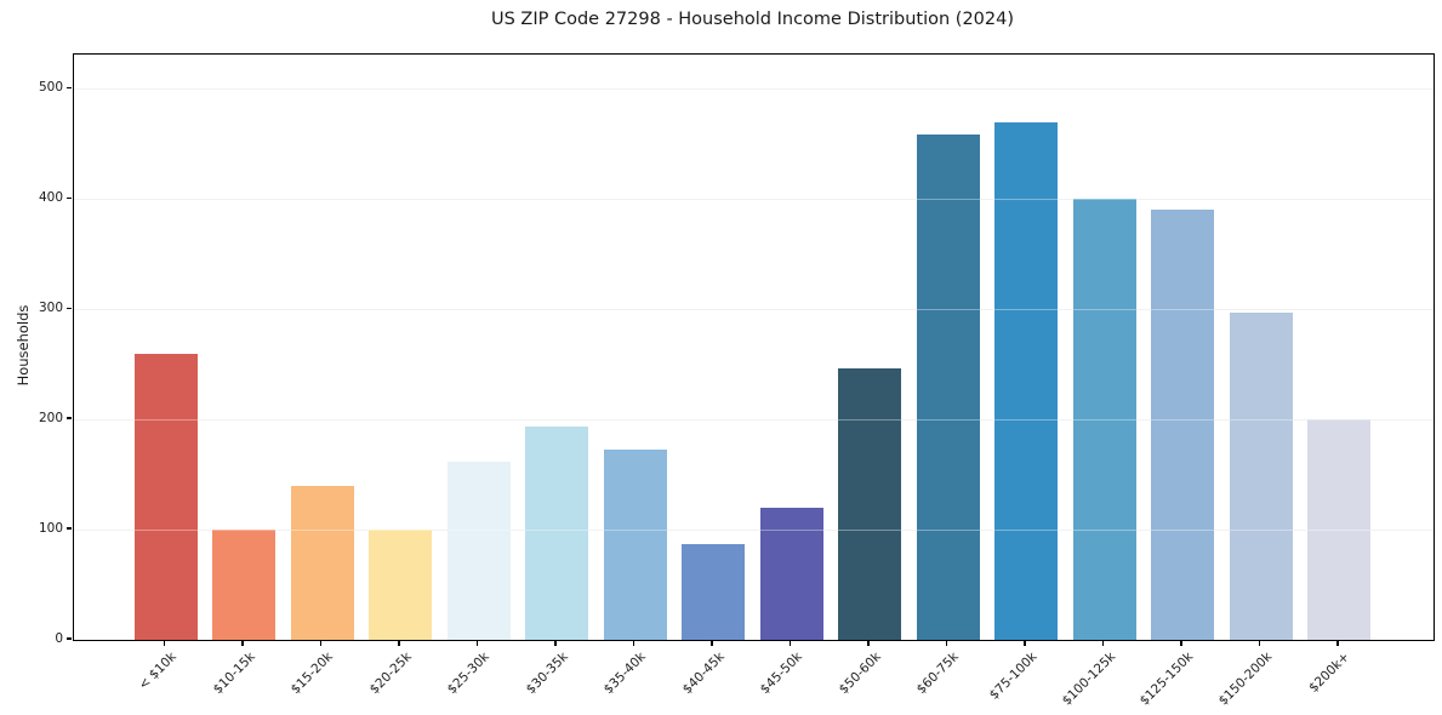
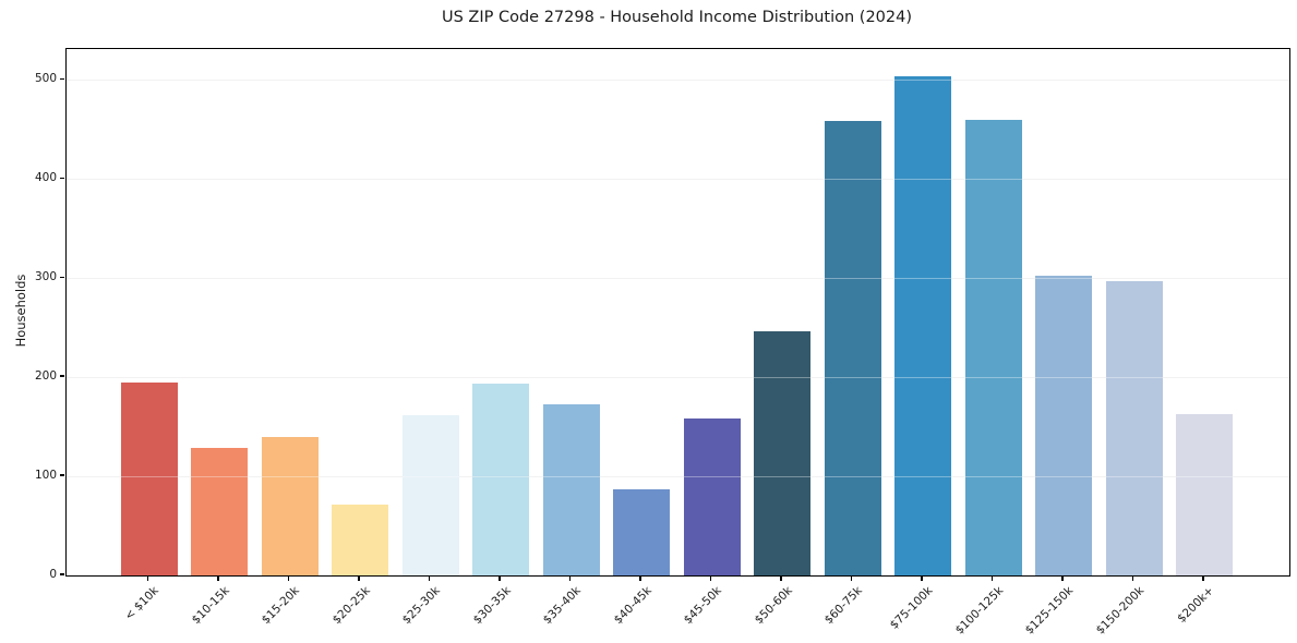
< $10k: 260 -> 200
$10-15k: 100 -> 130
$20-25k: 100 -> 70
$45-50k: 120 -> 160
$75-100k: 470 -> 500
$100-125k: 400 -> 460
$125-150k: 390 -> 300
$200k+: 200 -> 160
